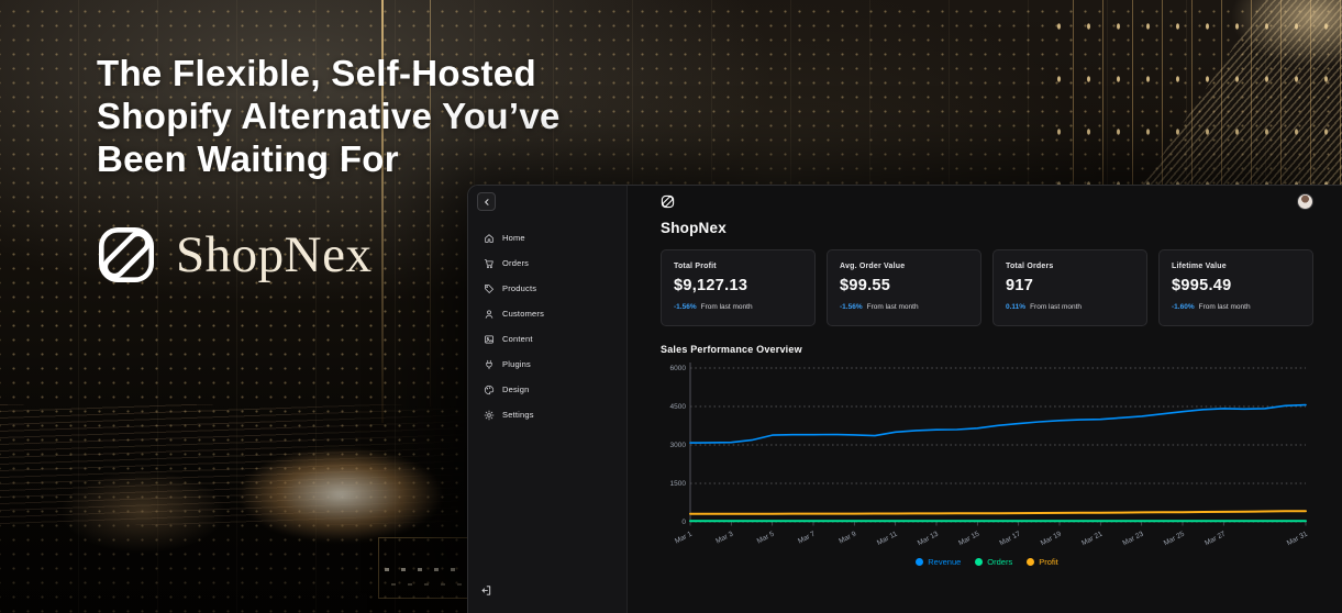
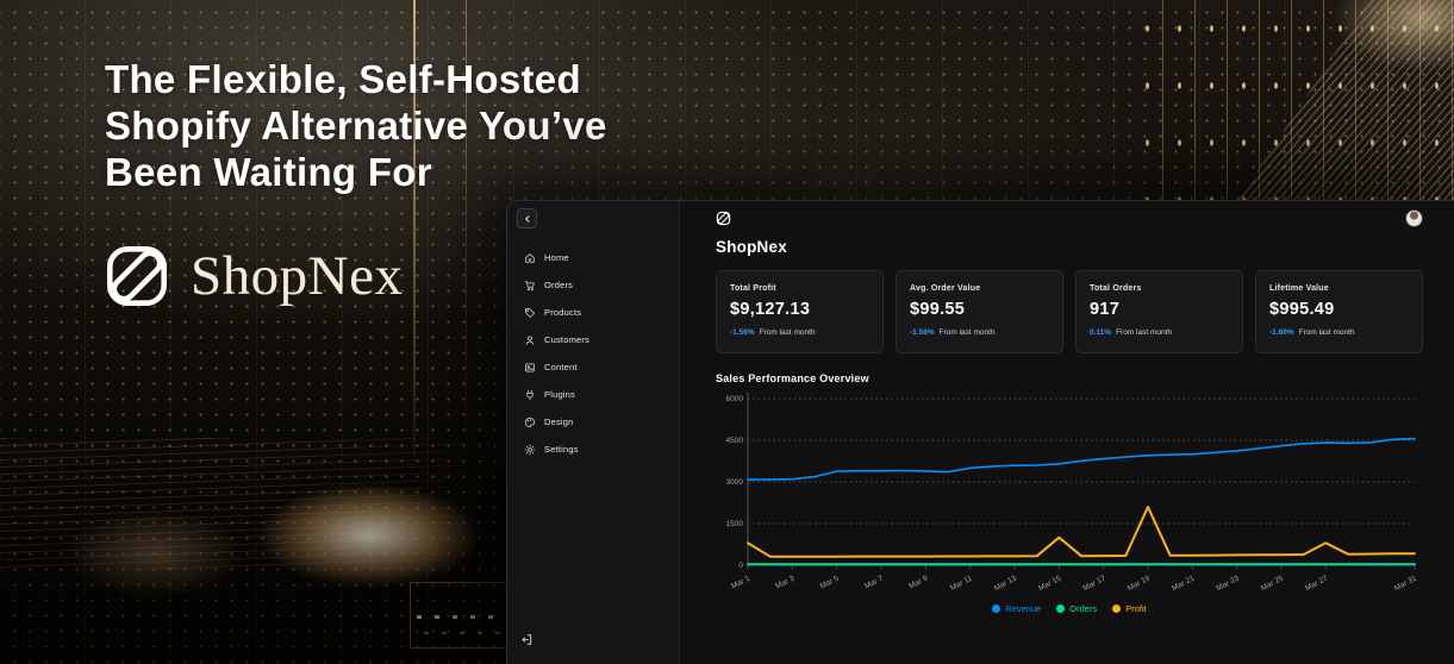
Profit/Mar 1: 300 -> 800
Profit/Mar 15: 300 -> 1000
Profit/Mar 19: 300 -> 2100
Profit/Mar 27: 400 -> 800
